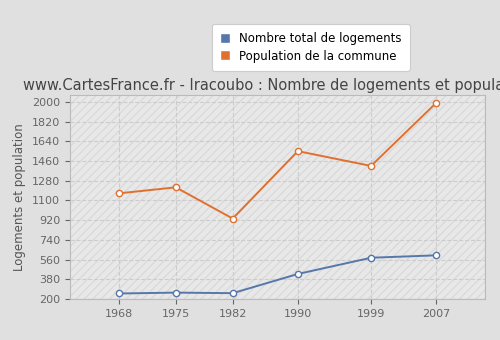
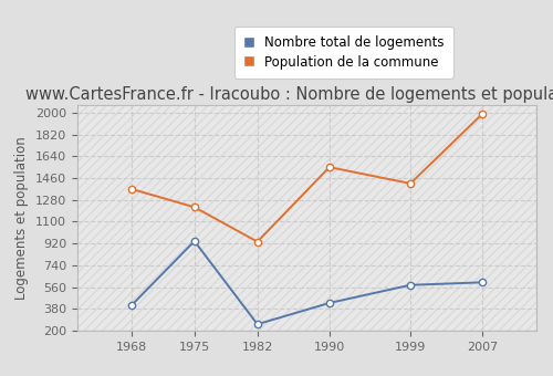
Nombre total de logements/1968: 250 -> 410
Population de la commune/1968: 1160 -> 1370
Nombre total de logements/1975: 260 -> 940
